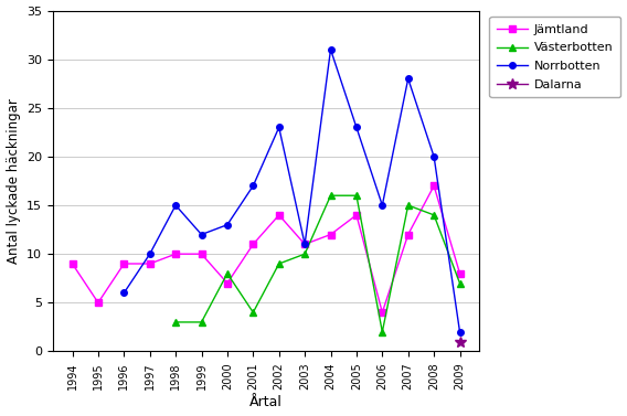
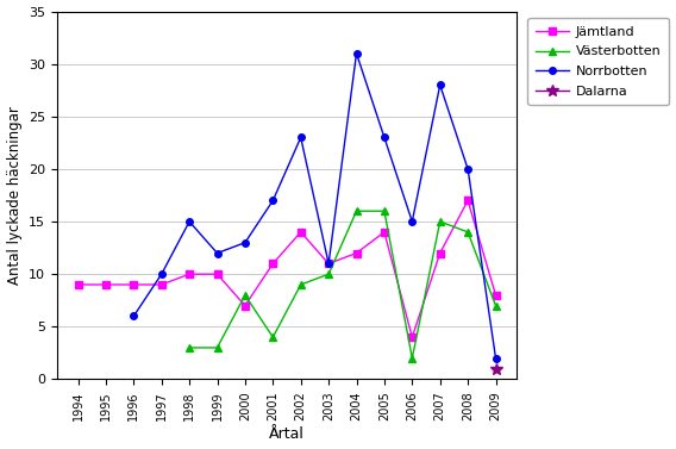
Jämtland/1995: 5 -> 9
